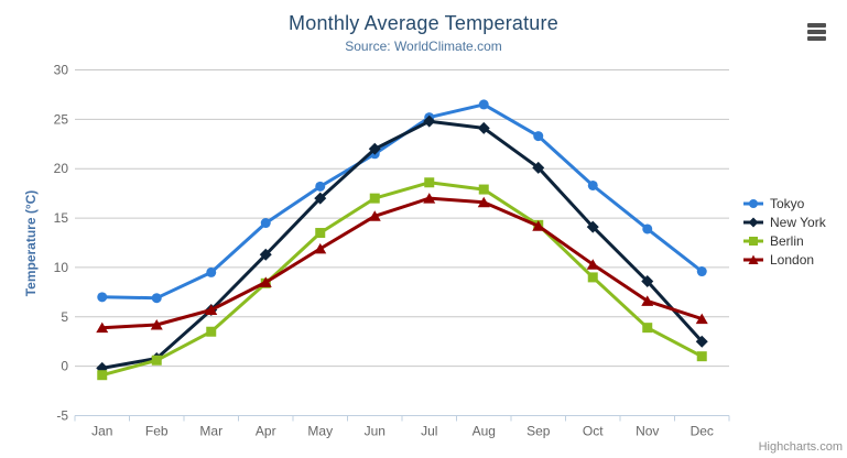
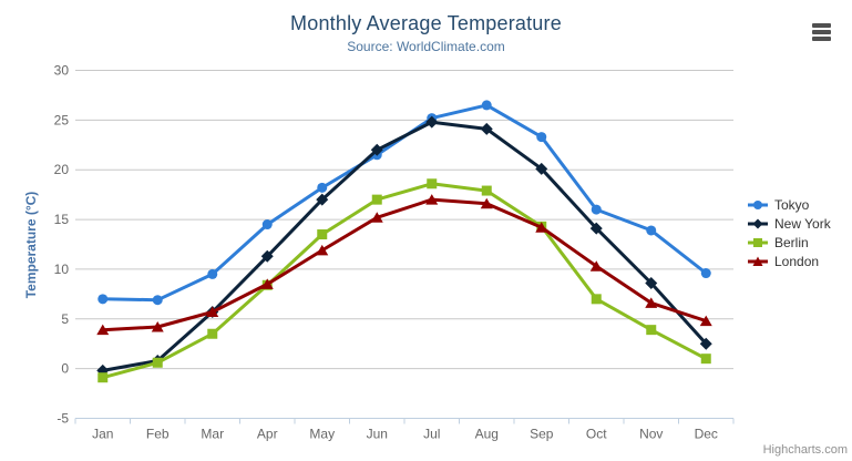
Tokyo/Oct: 18 -> 16
Berlin/Oct: 9 -> 7
